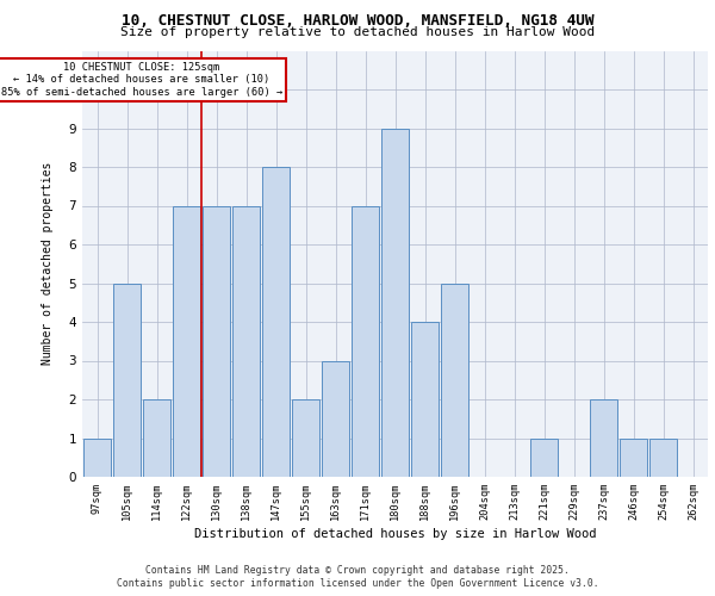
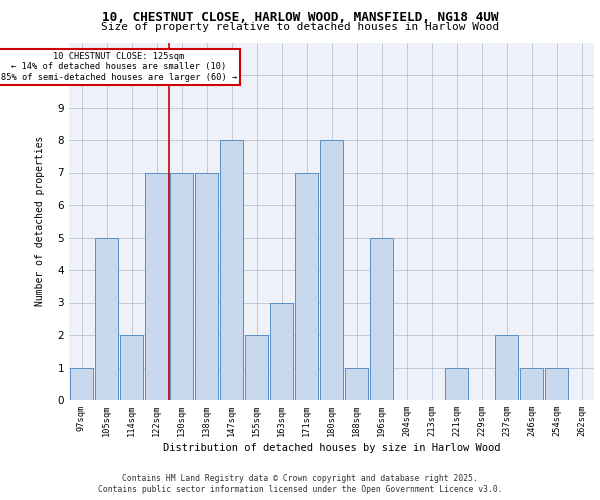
180sqm: 9 -> 8
188sqm: 4 -> 1
